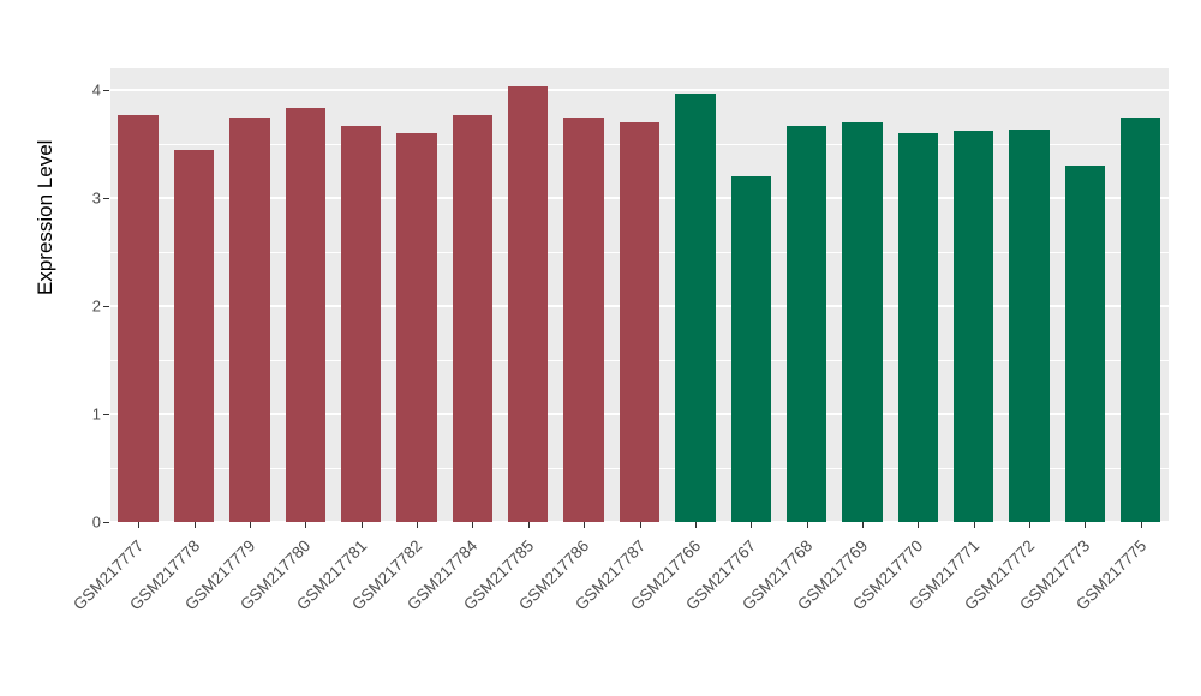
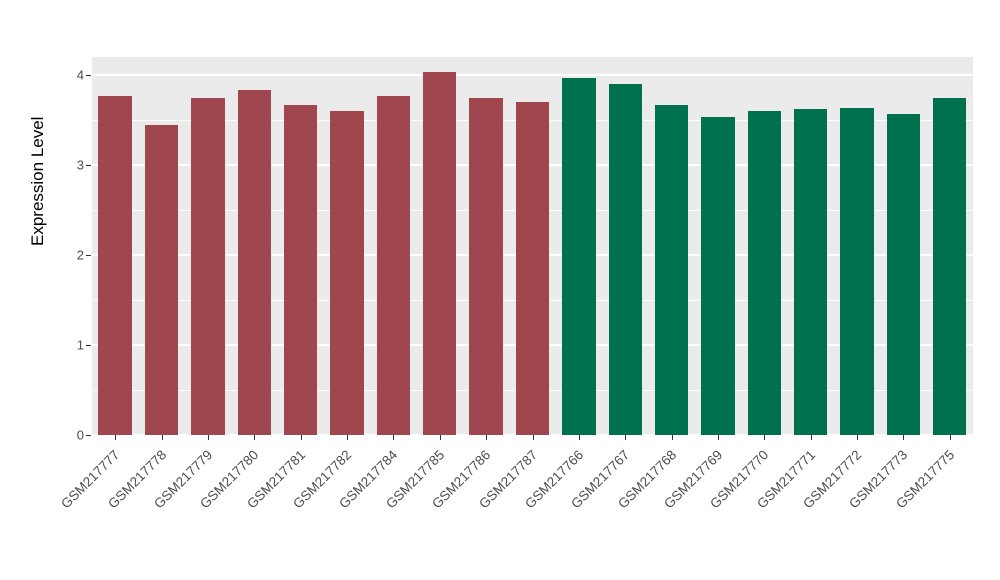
GSM217767: 3.2 -> 3.9
GSM217769: 3.7 -> 3.5
GSM217773: 3.3 -> 3.6
